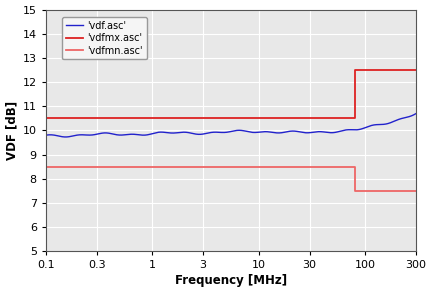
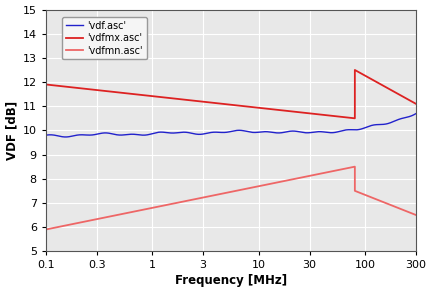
'vdfmx.asc'/0.1: 10.5 -> 11.9
'vdfmn.asc'/0.1: 8.5 -> 5.9
'vdfmx.asc'/300: 12.5 -> 11.1
'vdfmn.asc'/300: 7.5 -> 6.5
